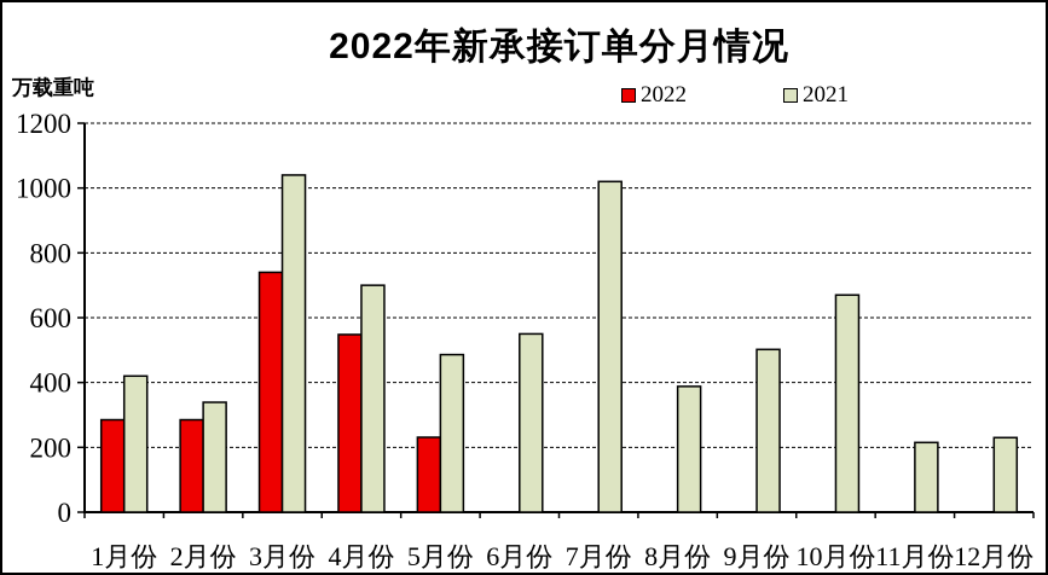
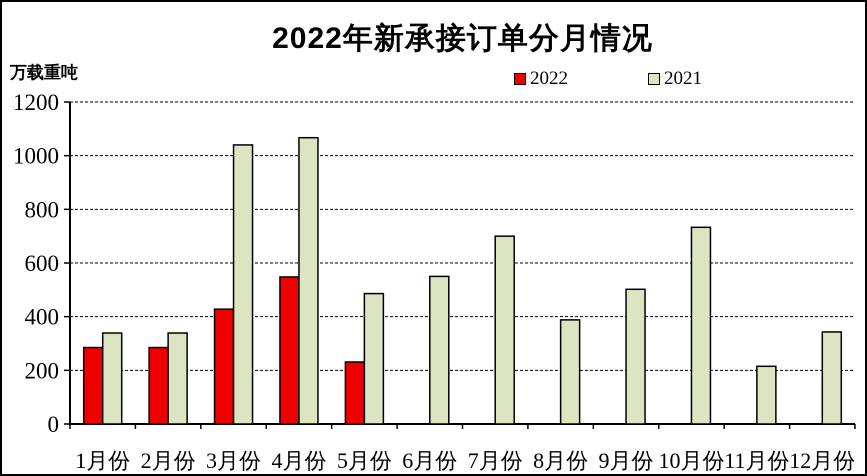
2021/1月份: 420 -> 340
2022/3月份: 740 -> 430
2021/4月份: 700 -> 1070
2021/7月份: 1020 -> 700
2021/10月份: 670 -> 730
2021/12月份: 230 -> 340
